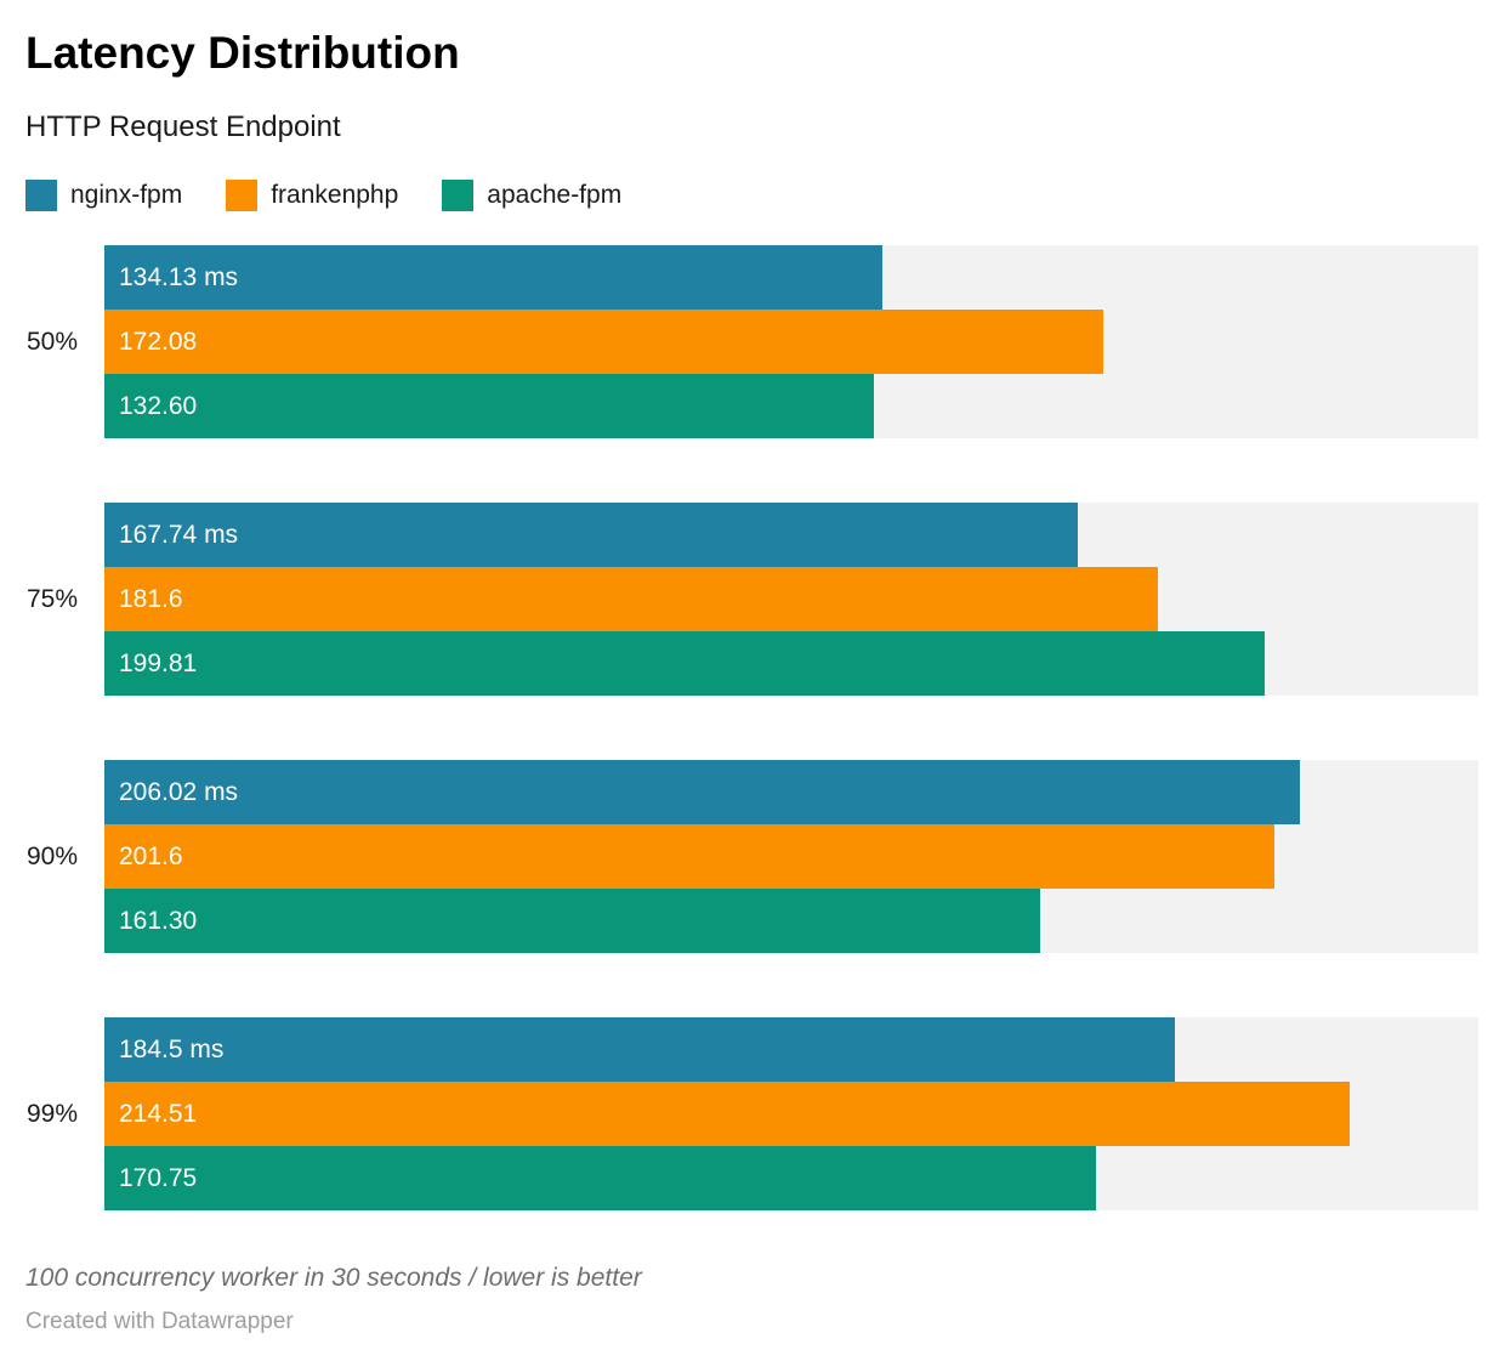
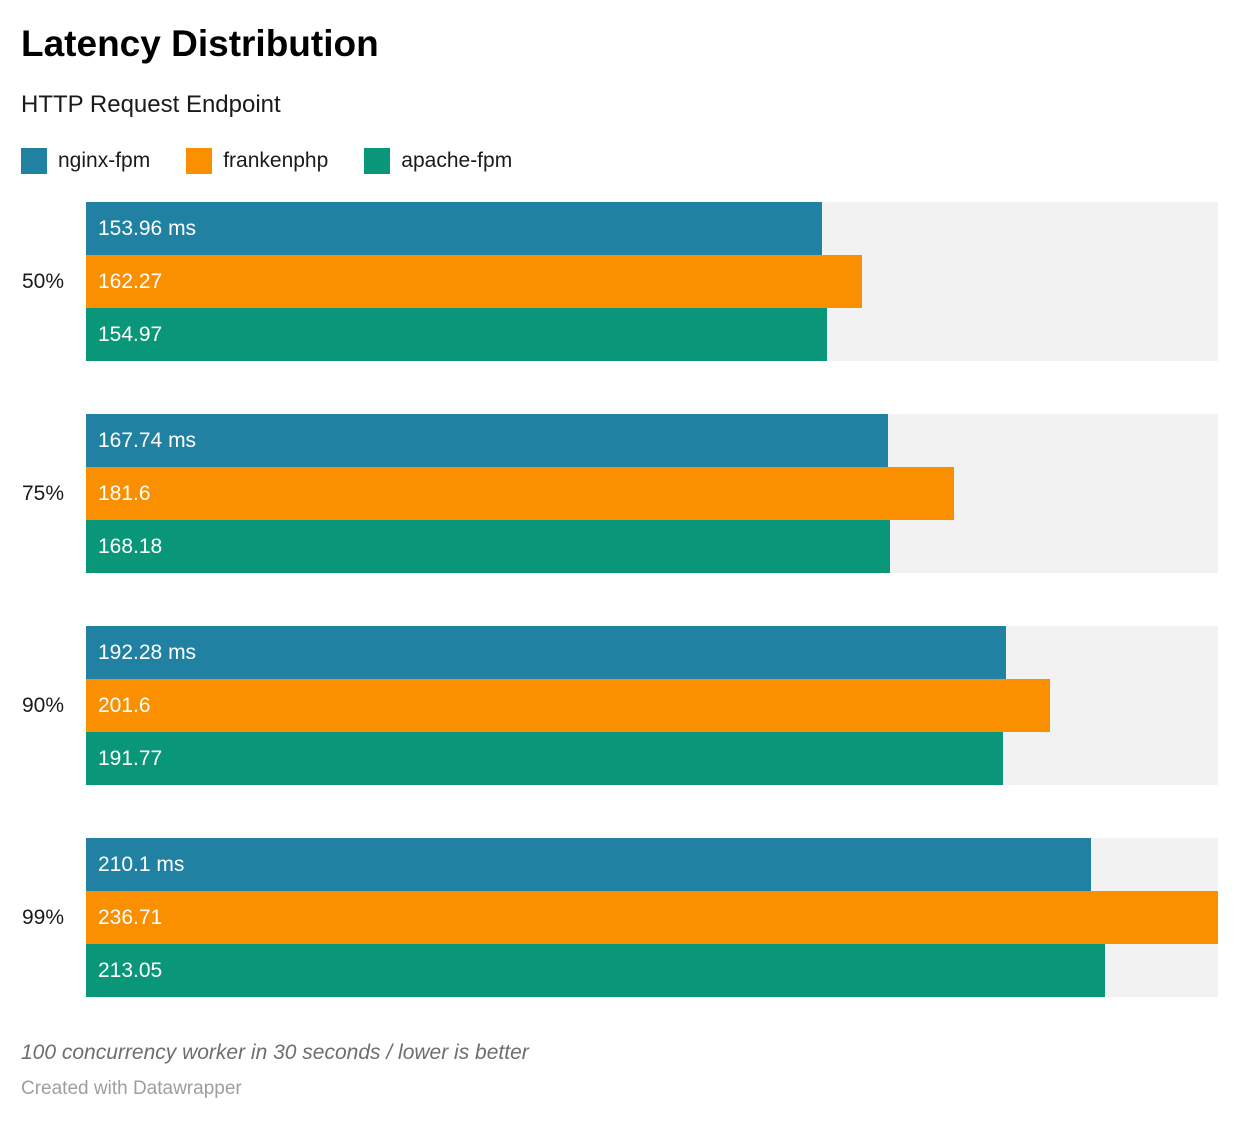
nginx-fpm/50%: 134.13 -> 153.96
frankenphp/50%: 172.08 -> 162.27
apache-fpm/50%: 132.60 -> 154.97
apache-fpm/75%: 199.81 -> 168.18
nginx-fpm/90%: 206.02 -> 192.28
apache-fpm/90%: 161.30 -> 191.77
nginx-fpm/99%: 184.5 -> 210.1
frankenphp/99%: 214.51 -> 236.71
apache-fpm/99%: 170.75 -> 213.05
